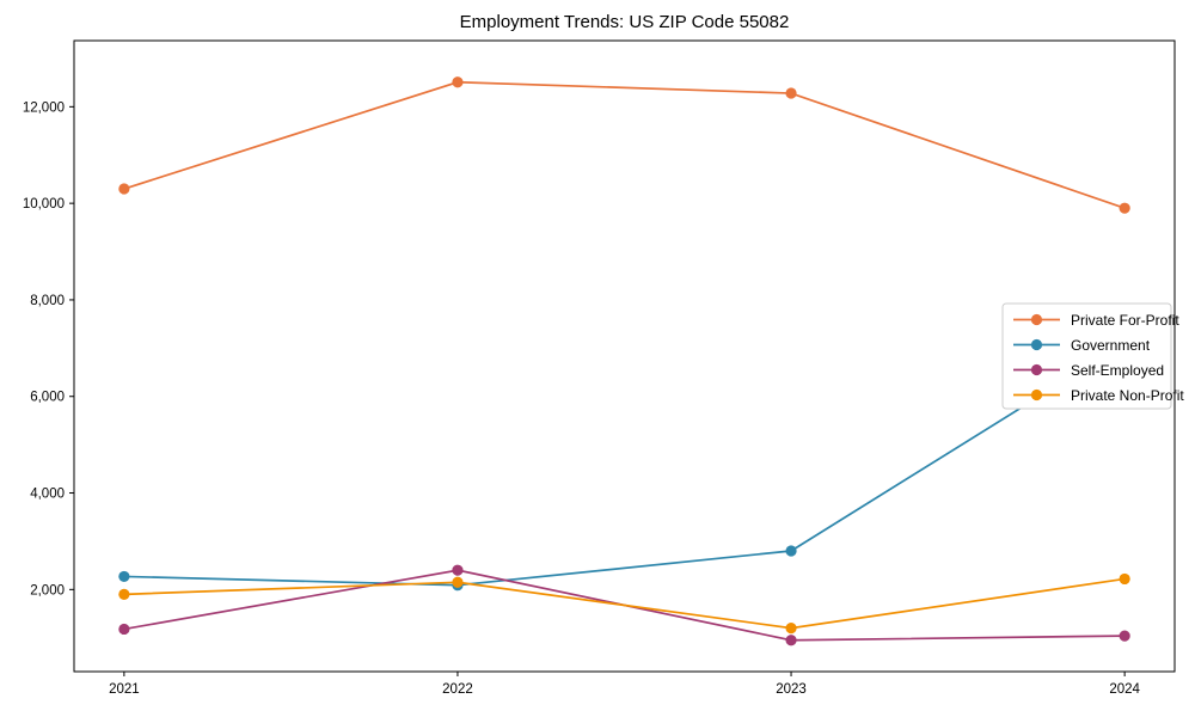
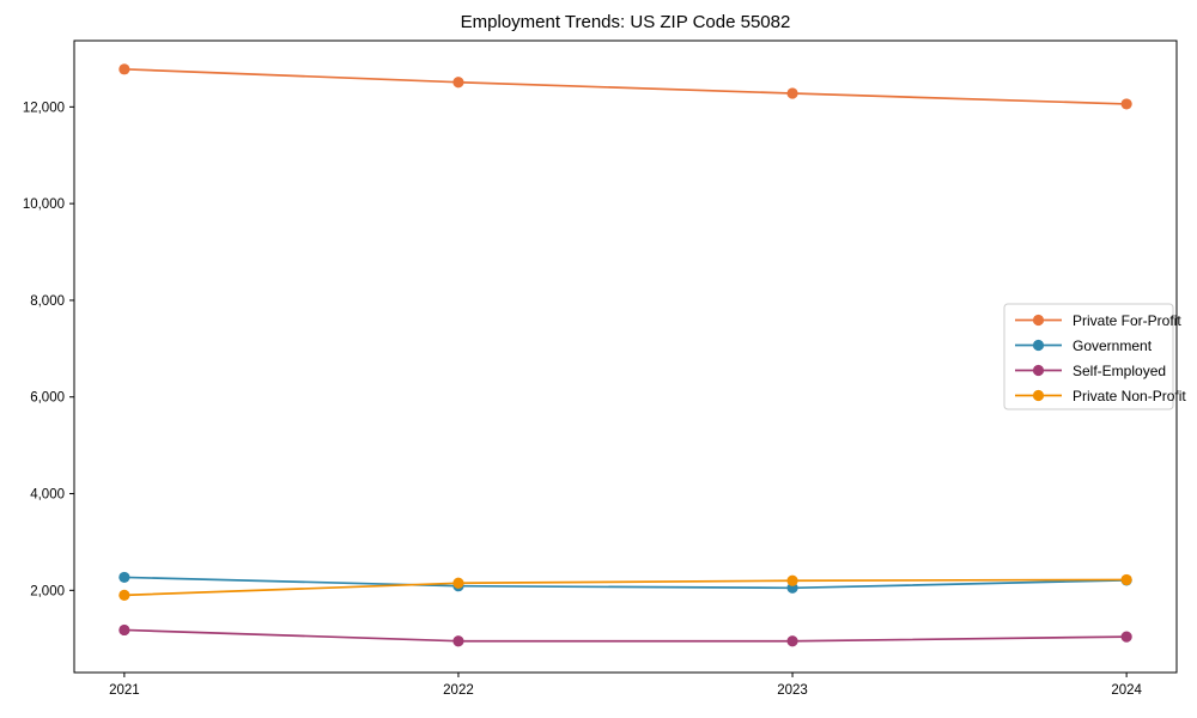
Private For-Profit/2021: 10300 -> 12800
Self-Employed/2022: 2400 -> 1000
Government/2023: 2800 -> 2000
Private Non-Profit/2023: 1200 -> 2200
Private For-Profit/2024: 9900 -> 12100
Government/2024: 7100 -> 2200
